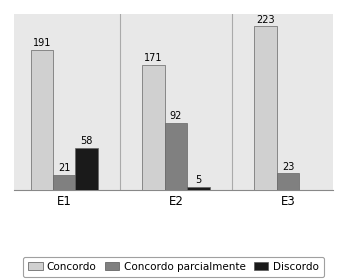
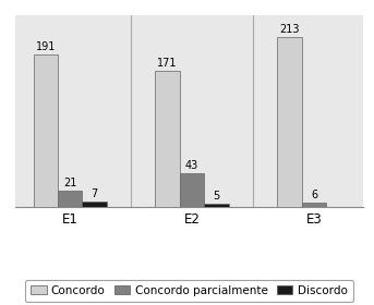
Discordo/E1: 58 -> 7
Concordo parcialmente/E2: 92 -> 43
Concordo/E3: 223 -> 213
Concordo parcialmente/E3: 23 -> 6
